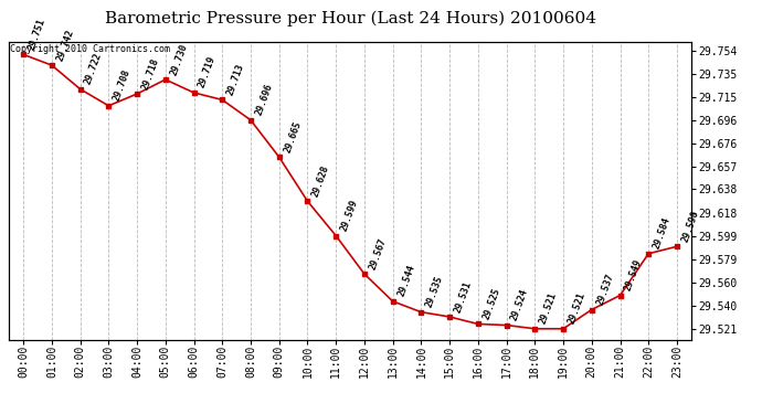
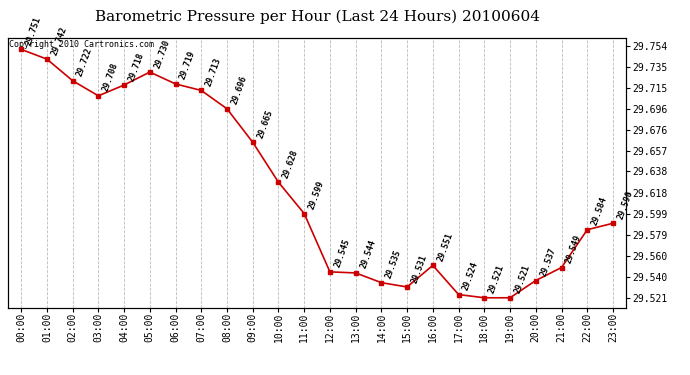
12:00: 29.567 -> 29.545
16:00: 29.525 -> 29.551
